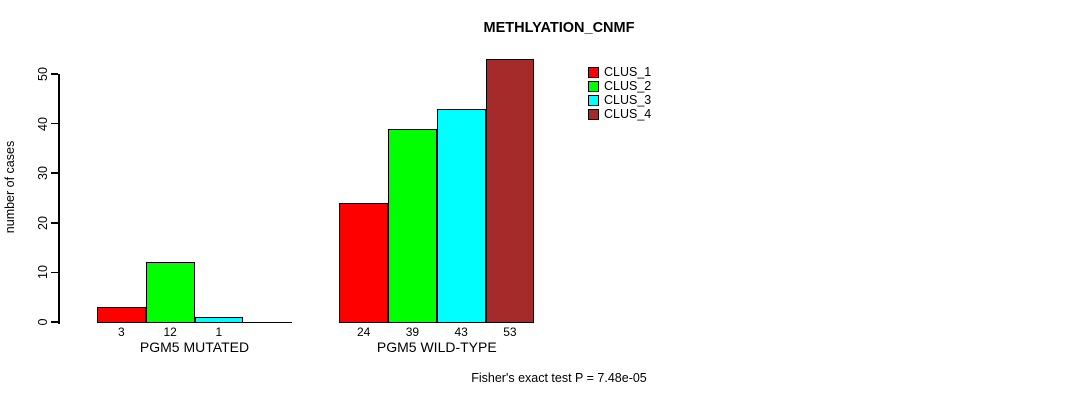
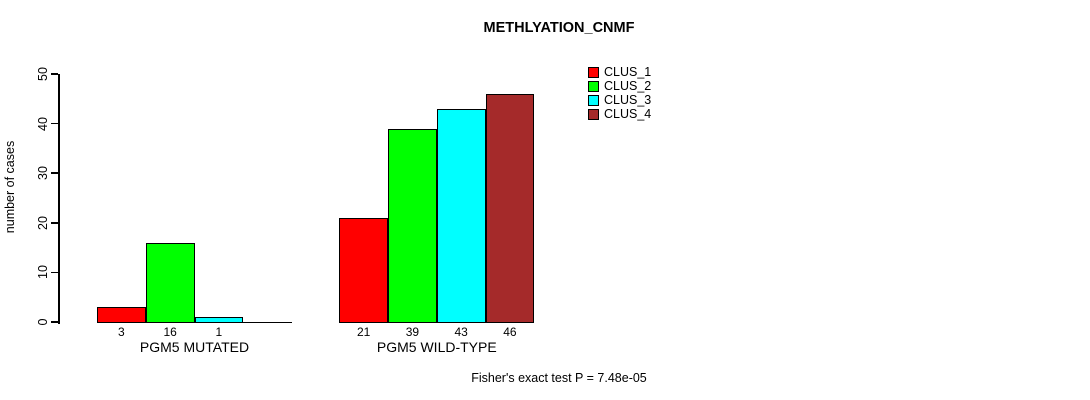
CLUS_2/PGM5 MUTATED: 12 -> 16
CLUS_1/PGM5 WILD-TYPE: 24 -> 21
CLUS_4/PGM5 WILD-TYPE: 53 -> 46
